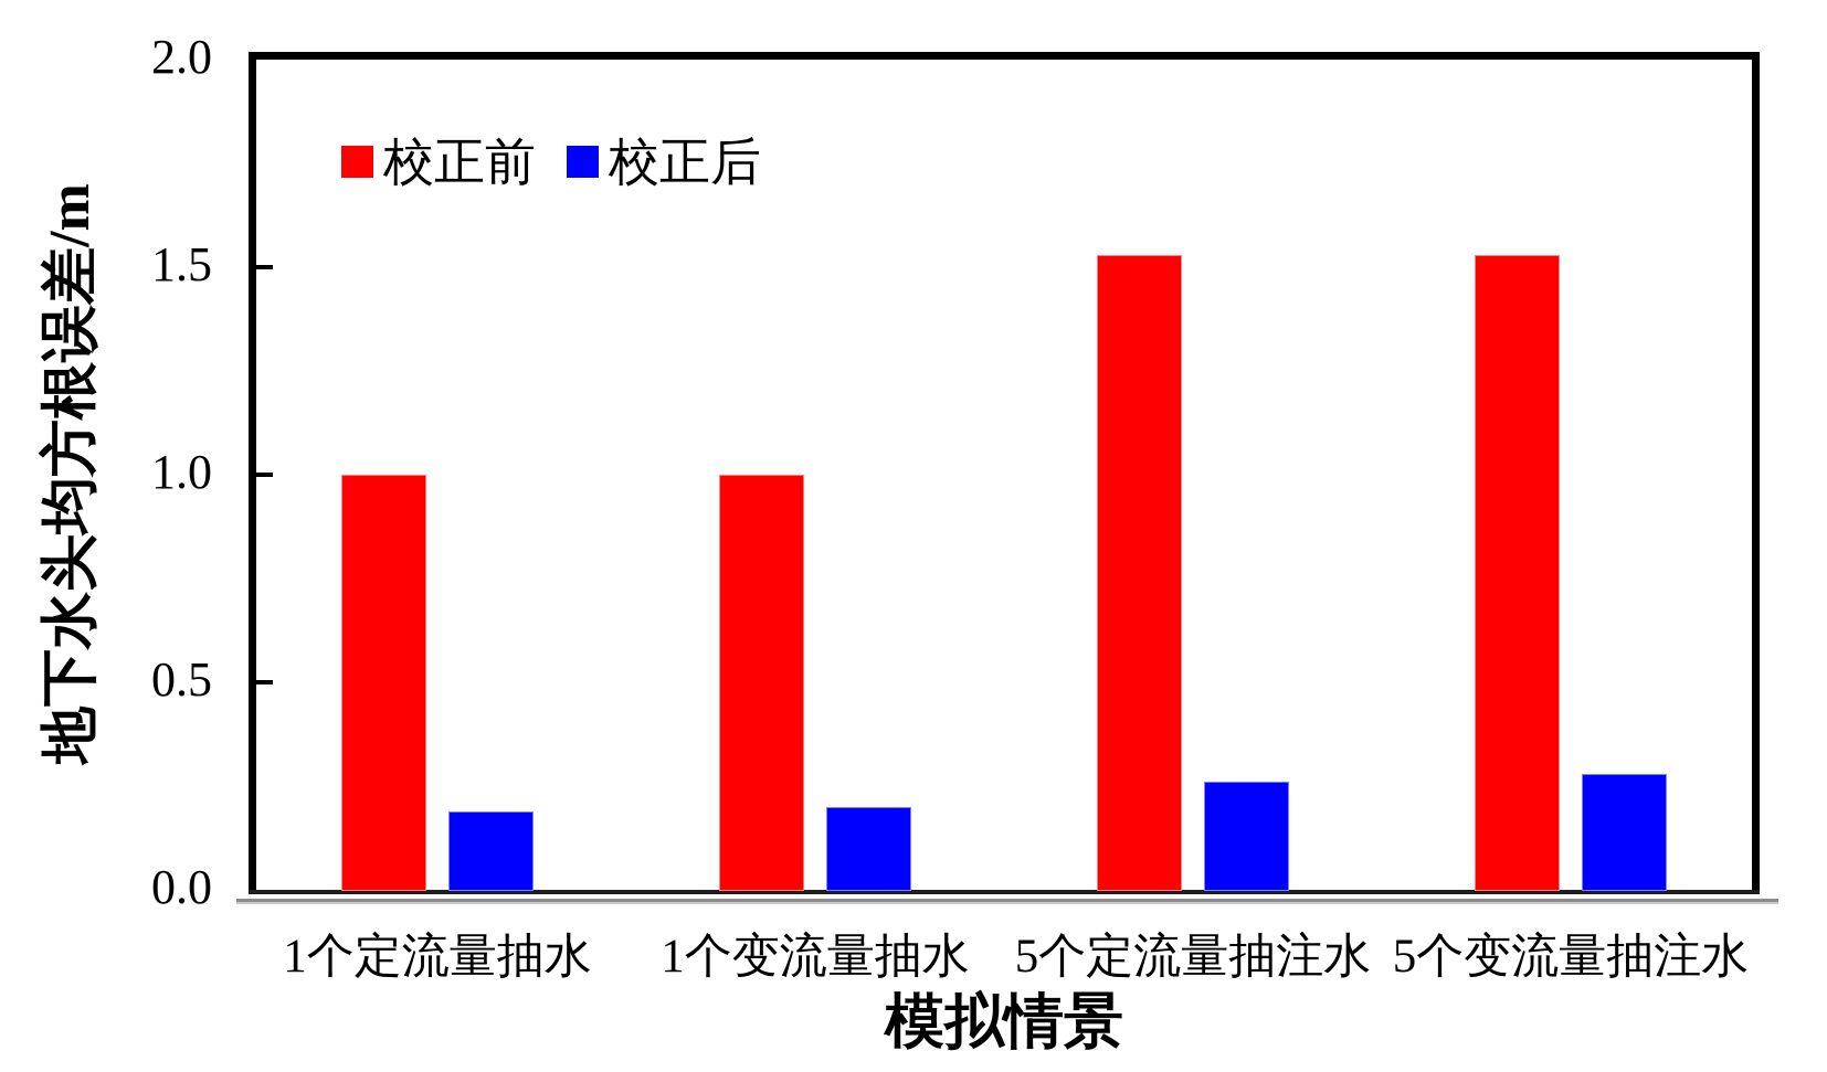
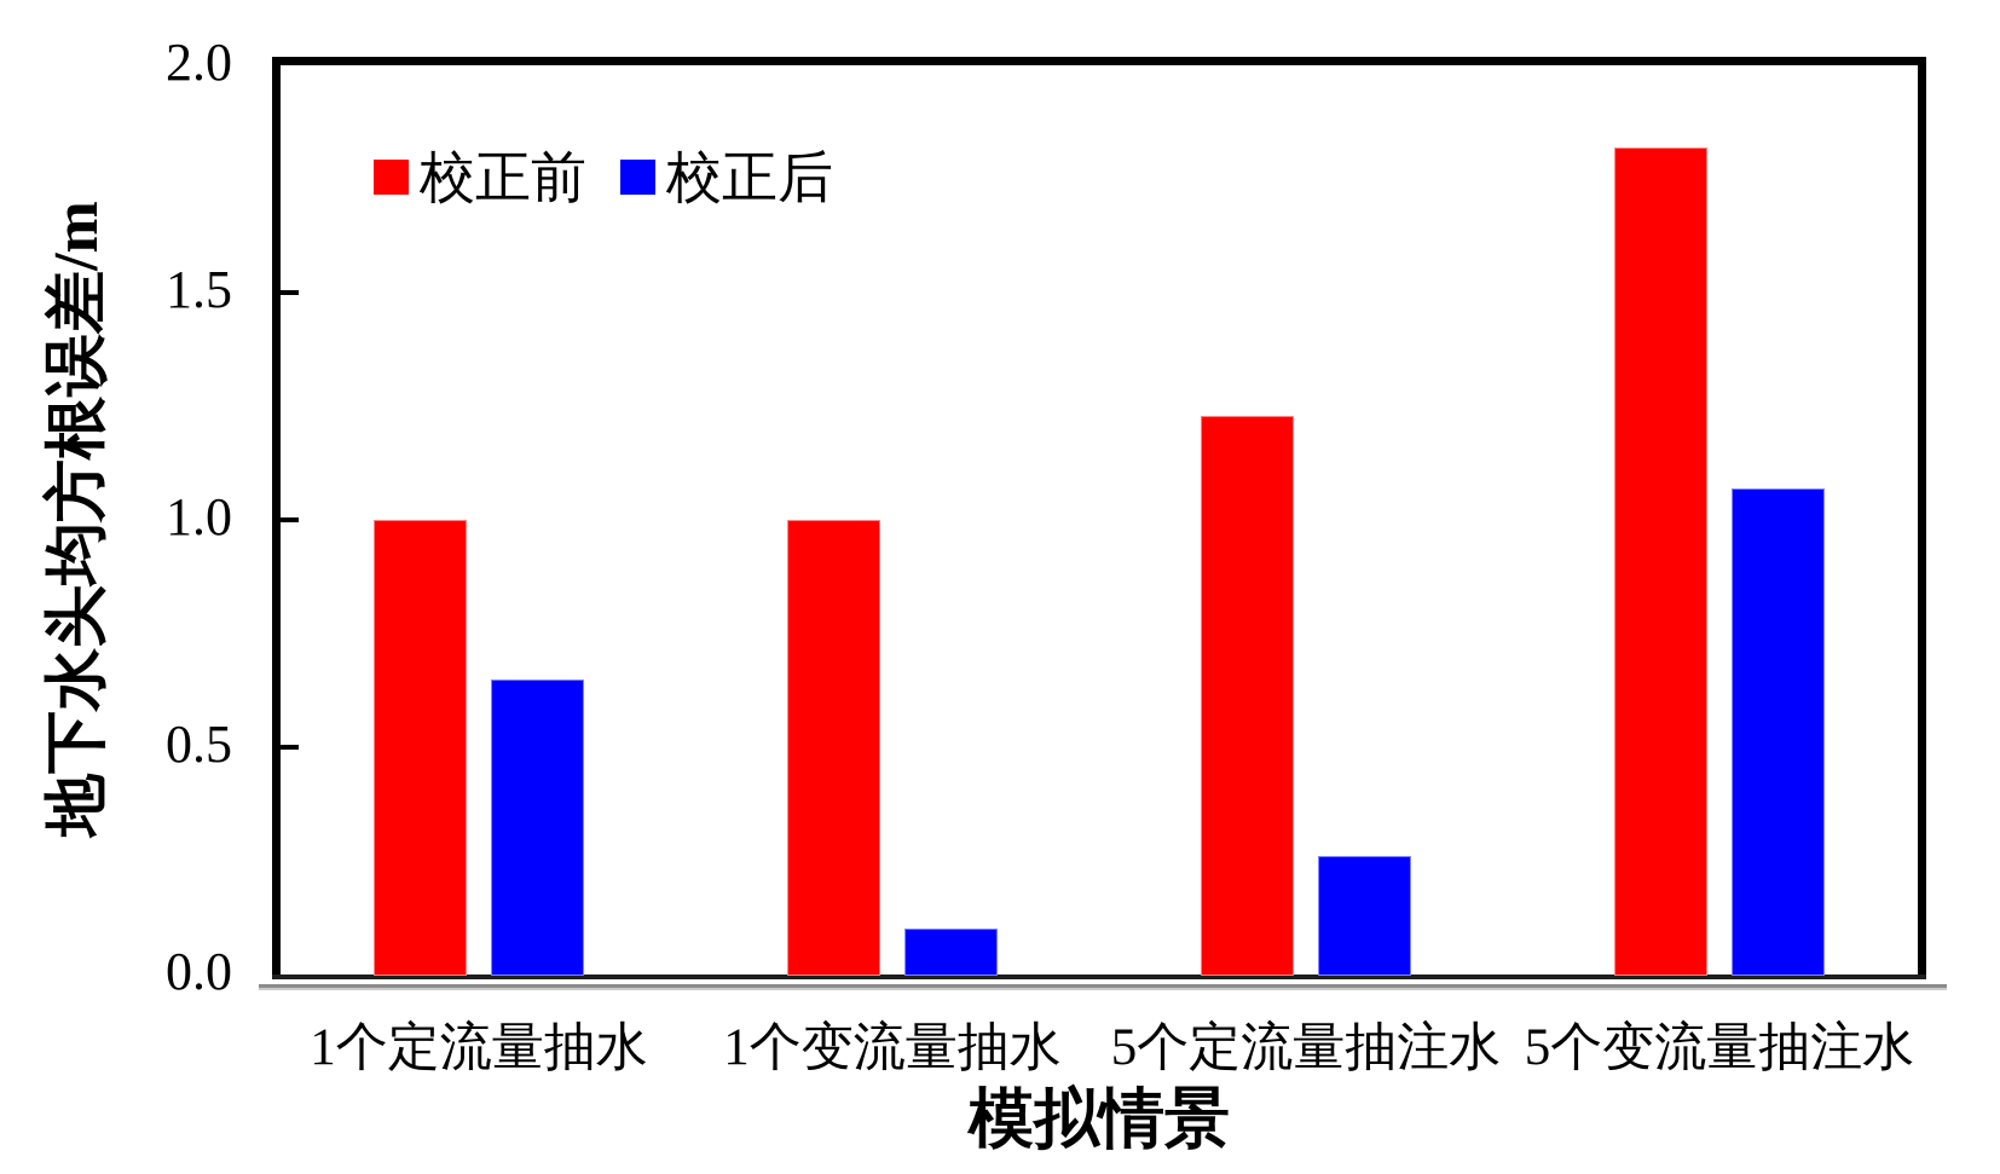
校正后/1个定流量抽水: 0.19 -> 0.65
校正后/1个变流量抽水: 0.20 -> 0.10
校正前/5个定流量抽注水: 1.53 -> 1.23
校正前/5个变流量抽注水: 1.53 -> 1.82
校正后/5个变流量抽注水: 0.28 -> 1.07
